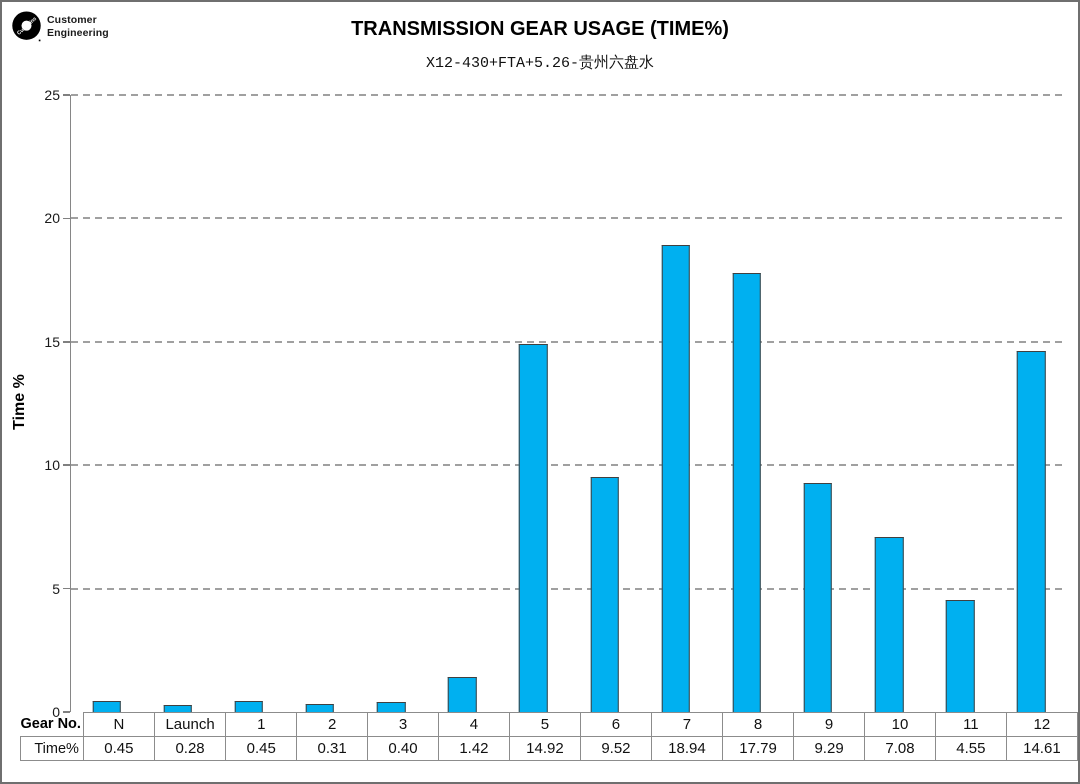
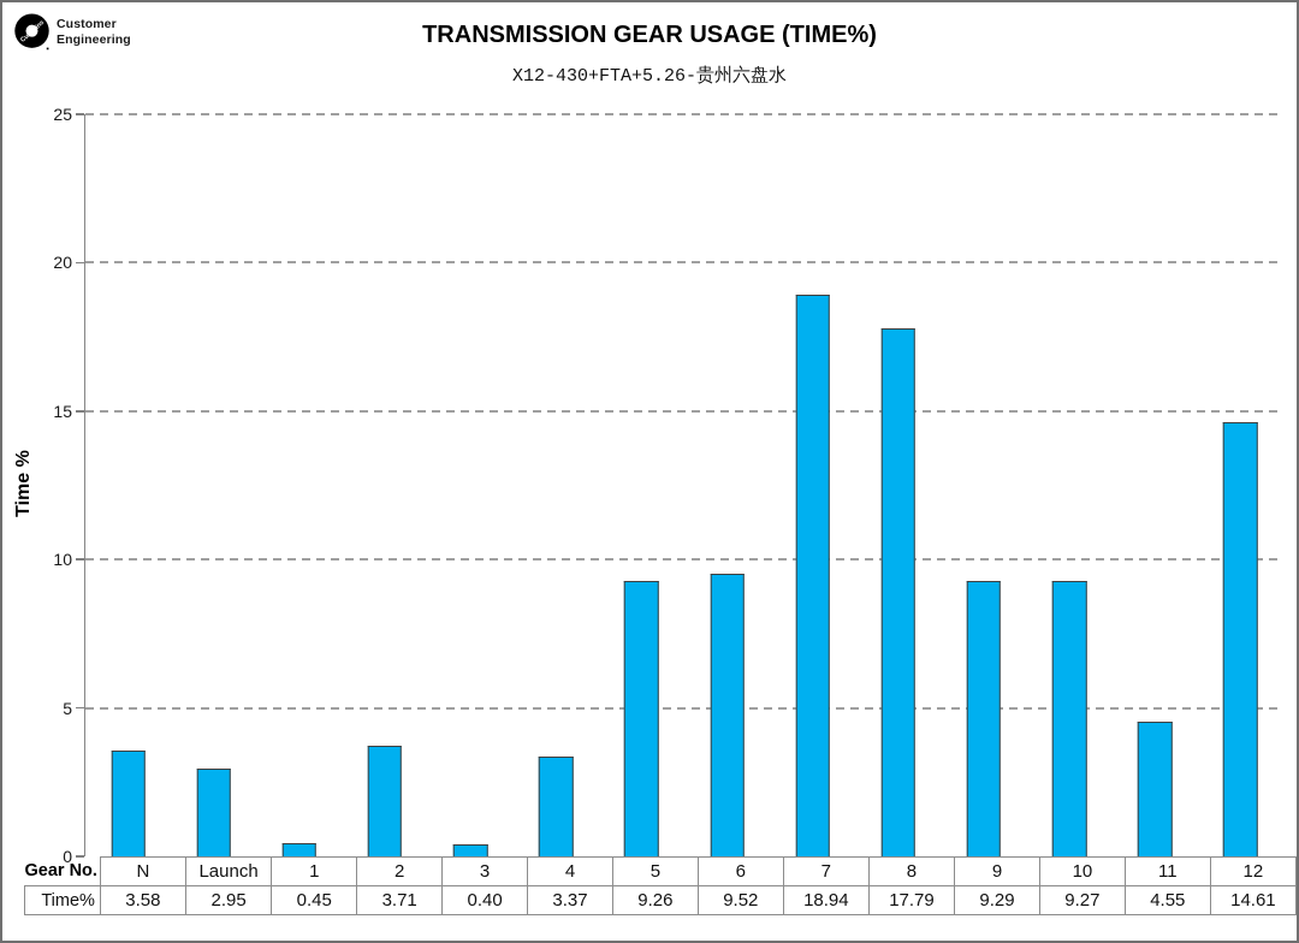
N: 0.45 -> 3.58
Launch: 0.28 -> 2.95
2: 0.31 -> 3.71
4: 1.42 -> 3.37
5: 14.92 -> 9.26
10: 7.08 -> 9.27
